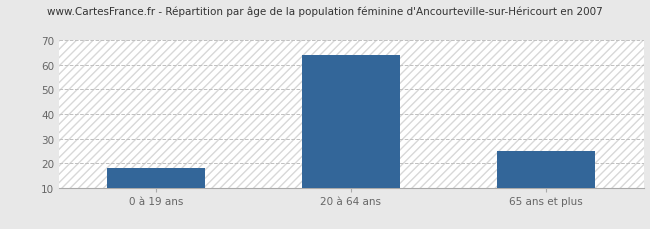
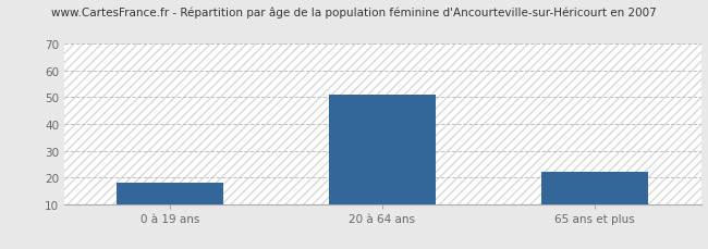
20 à 64 ans: 64 -> 51
65 ans et plus: 25 -> 22
